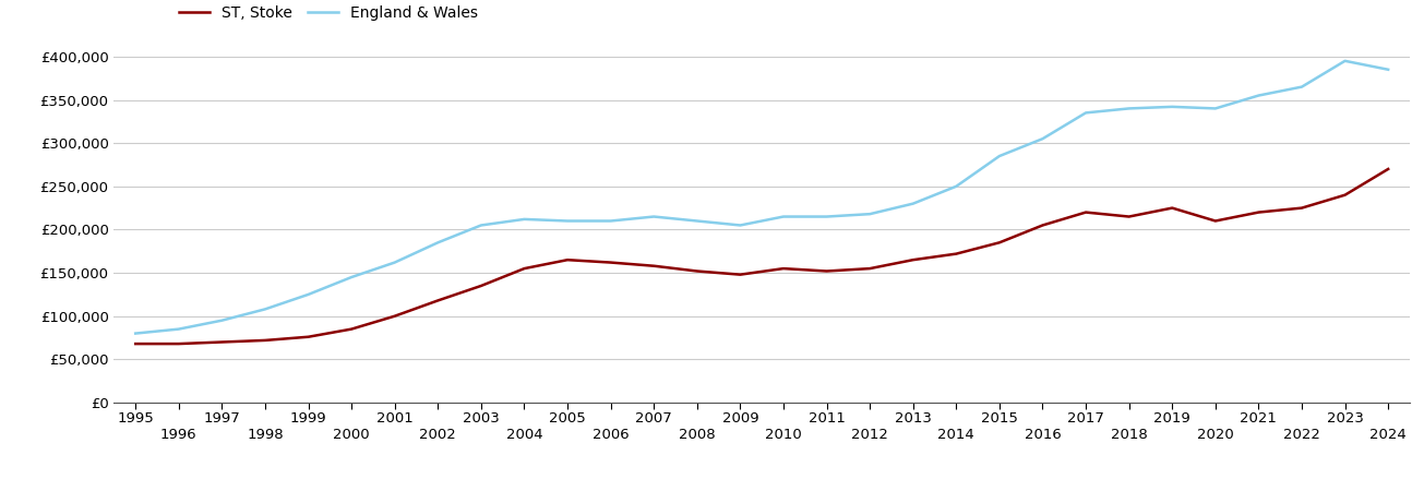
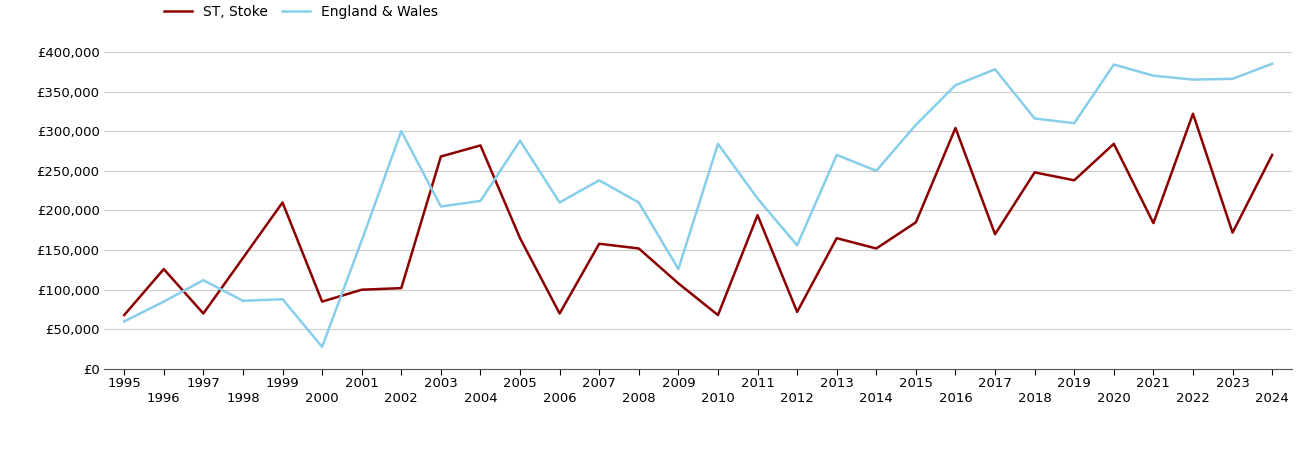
England & Wales/1995: £80,000 -> £60,000
ST, Stoke/1996: £68,000 -> £126,000
England & Wales/1997: £95,000 -> £112,000
ST, Stoke/1998: £72,000 -> £140,000
England & Wales/1998: £108,000 -> £86,000
ST, Stoke/1999: £76,000 -> £210,000
England & Wales/1999: £125,000 -> £88,000
England & Wales/2000: £145,000 -> £28,000
ST, Stoke/2002: £118,000 -> £102,000
England & Wales/2002: £185,000 -> £300,000
ST, Stoke/2003: £135,000 -> £268,000
ST, Stoke/2004: £155,000 -> £282,000
England & Wales/2005: £210,000 -> £288,000
ST, Stoke/2006: £162,000 -> £70,000
England & Wales/2007: £215,000 -> £238,000
ST, Stoke/2009: £148,000 -> £108,000
England & Wales/2009: £205,000 -> £126,000
ST, Stoke/2010: £155,000 -> £68,000
England & Wales/2010: £215,000 -> £284,000
ST, Stoke/2011: £152,000 -> £194,000
ST, Stoke/2012: £155,000 -> £72,000
England & Wales/2012: £218,000 -> £156,000
England & Wales/2013: £230,000 -> £270,000
ST, Stoke/2014: £172,000 -> £152,000
England & Wales/2015: £285,000 -> £308,000
ST, Stoke/2016: £205,000 -> £304,000
England & Wales/2016: £305,000 -> £358,000
ST, Stoke/2017: £220,000 -> £170,000
England & Wales/2017: £335,000 -> £378,000
ST, Stoke/2018: £215,000 -> £248,000
England & Wales/2018: £340,000 -> £316,000
ST, Stoke/2019: £225,000 -> £238,000
England & Wales/2019: £342,000 -> £310,000
ST, Stoke/2020: £210,000 -> £284,000
England & Wales/2020: £340,000 -> £384,000
ST, Stoke/2021: £220,000 -> £184,000
England & Wales/2021: £355,000 -> £370,000
ST, Stoke/2022: £225,000 -> £322,000
ST, Stoke/2023: £240,000 -> £172,000
England & Wales/2023: £395,000 -> £366,000
